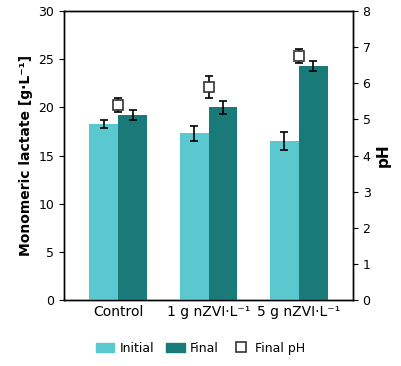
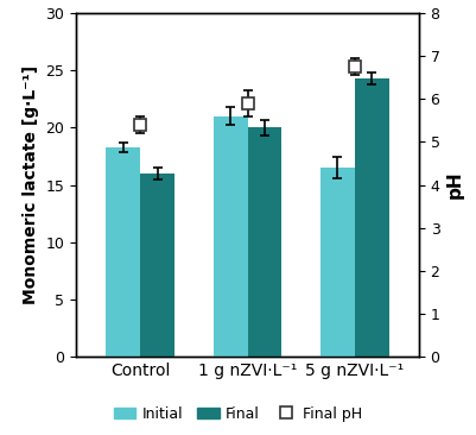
Final/Control: 19.2 -> 16.0
Initial/1 g nZVI·L⁻¹: 17.3 -> 21.0
